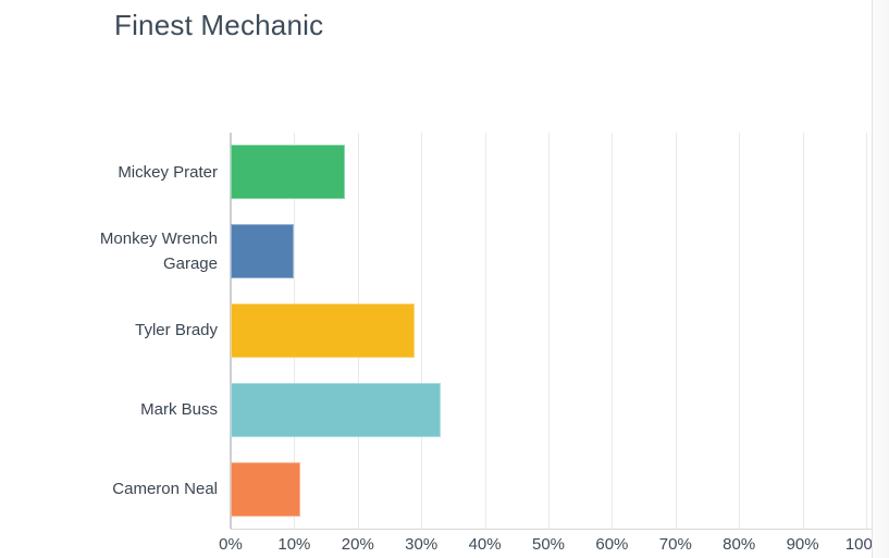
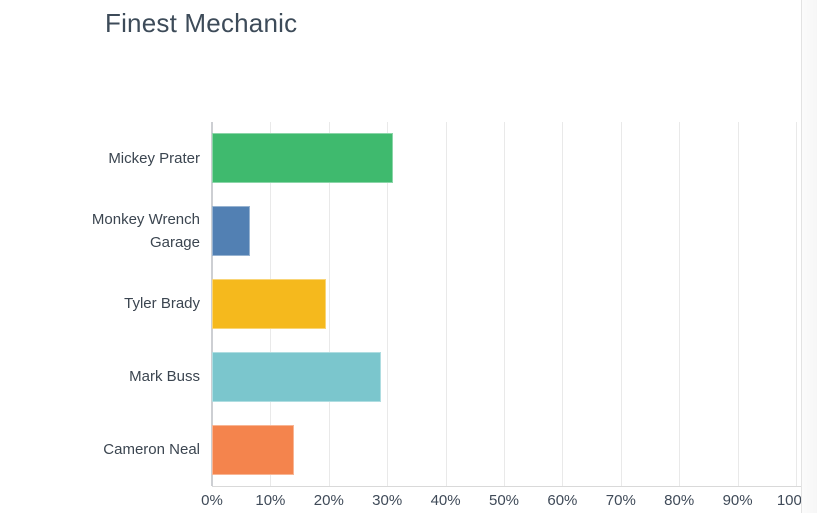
Mickey Prater: 18% -> 31%
Monkey Wrench Garage: 10% -> 6%
Tyler Brady: 29% -> 20%
Mark Buss: 33% -> 29%
Cameron Neal: 11% -> 14%
